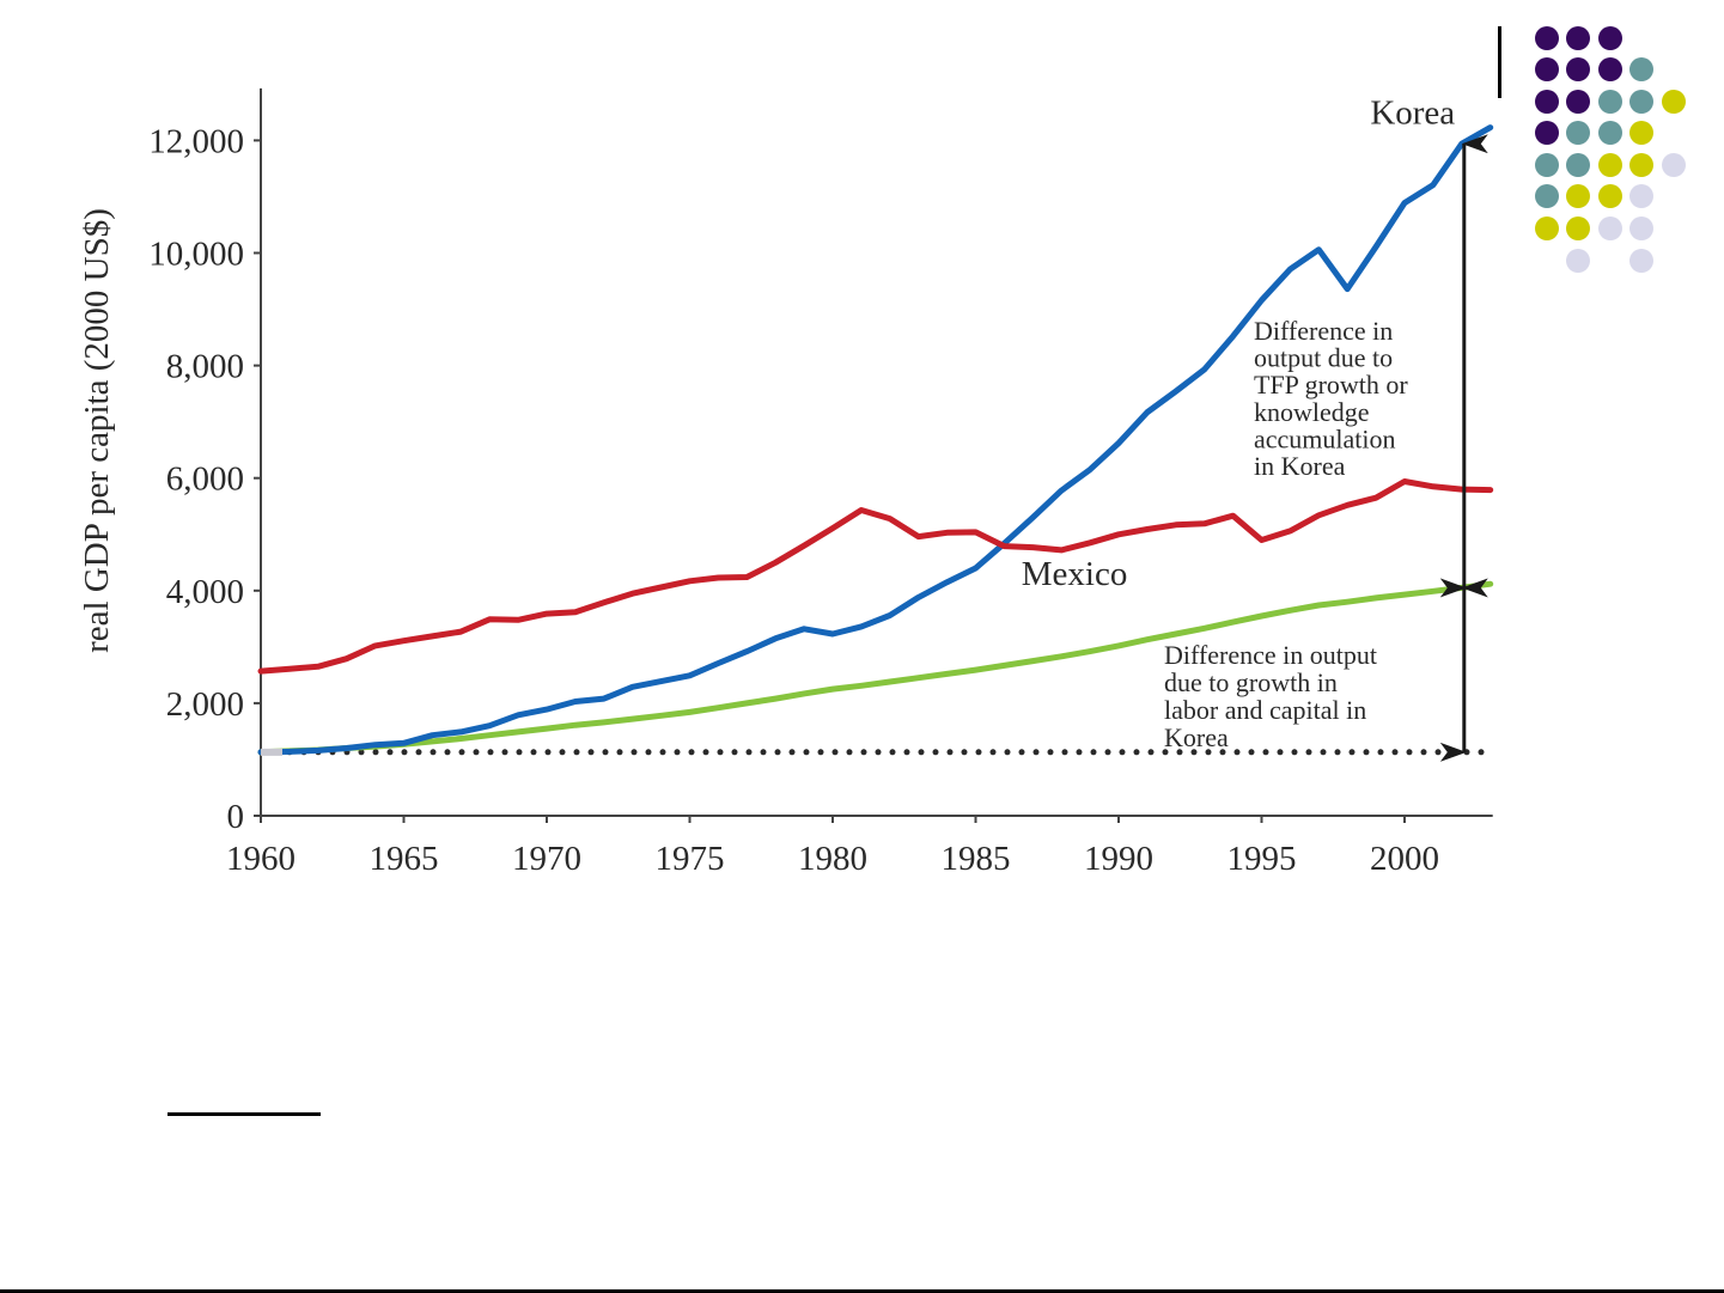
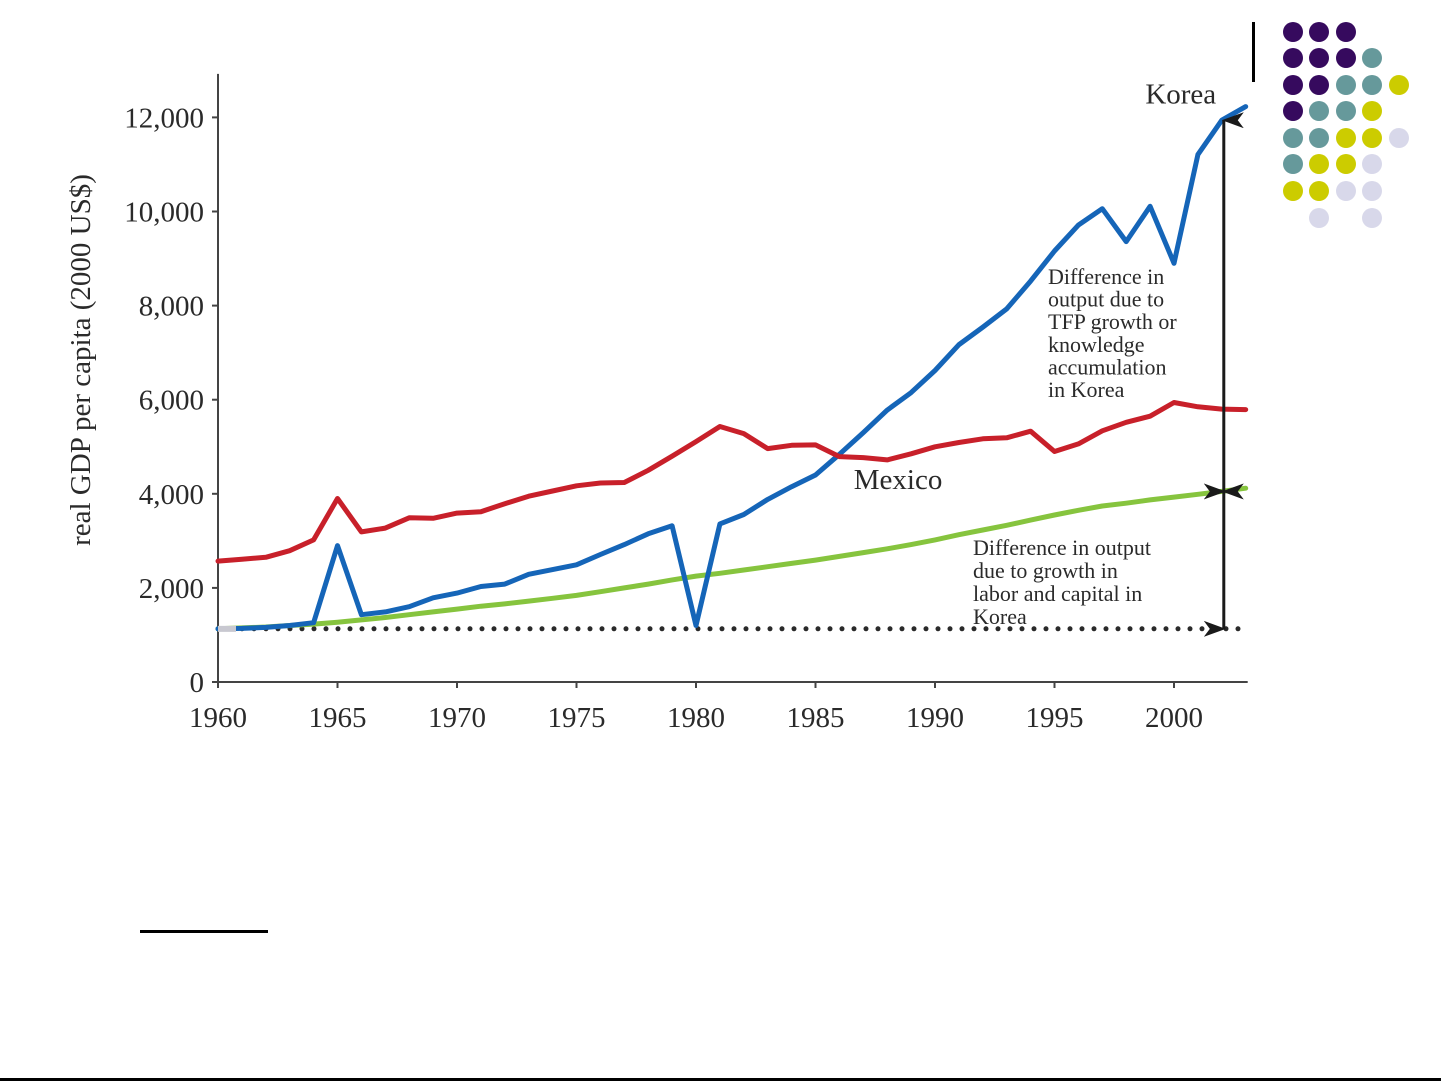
Mexico/1965: 3100 -> 3900
Korea/1965: 1300 -> 2900
Korea/1980: 3200 -> 1200
Korea/2000: 10900 -> 8900
